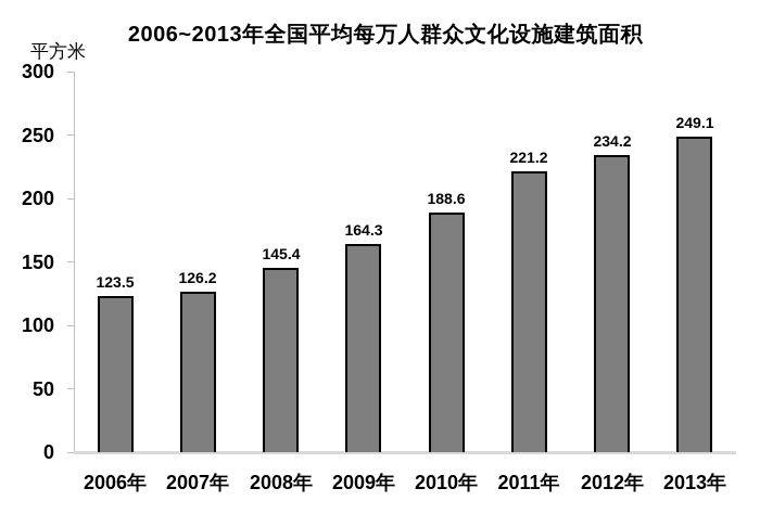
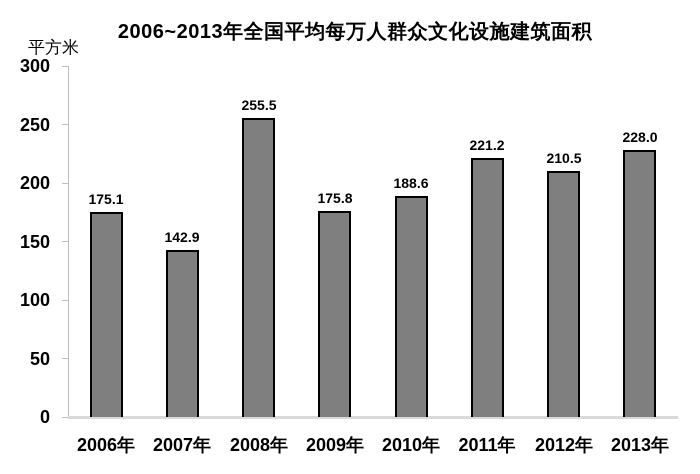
2006年: 123.5 -> 175.1
2007年: 126.2 -> 142.9
2008年: 145.4 -> 255.5
2009年: 164.3 -> 175.8
2012年: 234.2 -> 210.5
2013年: 249.1 -> 228.0
